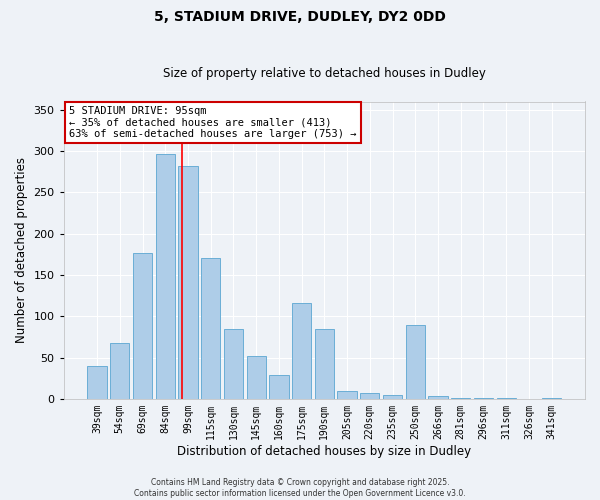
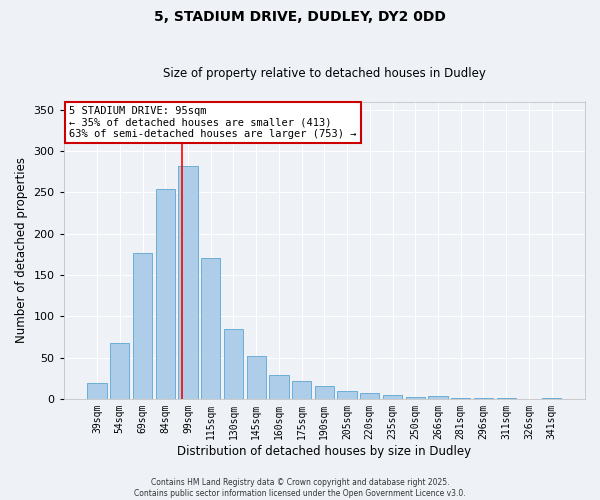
39sqm: 40 -> 19
84sqm: 296 -> 254
175sqm: 116 -> 22
190sqm: 84 -> 15
250sqm: 90 -> 2
